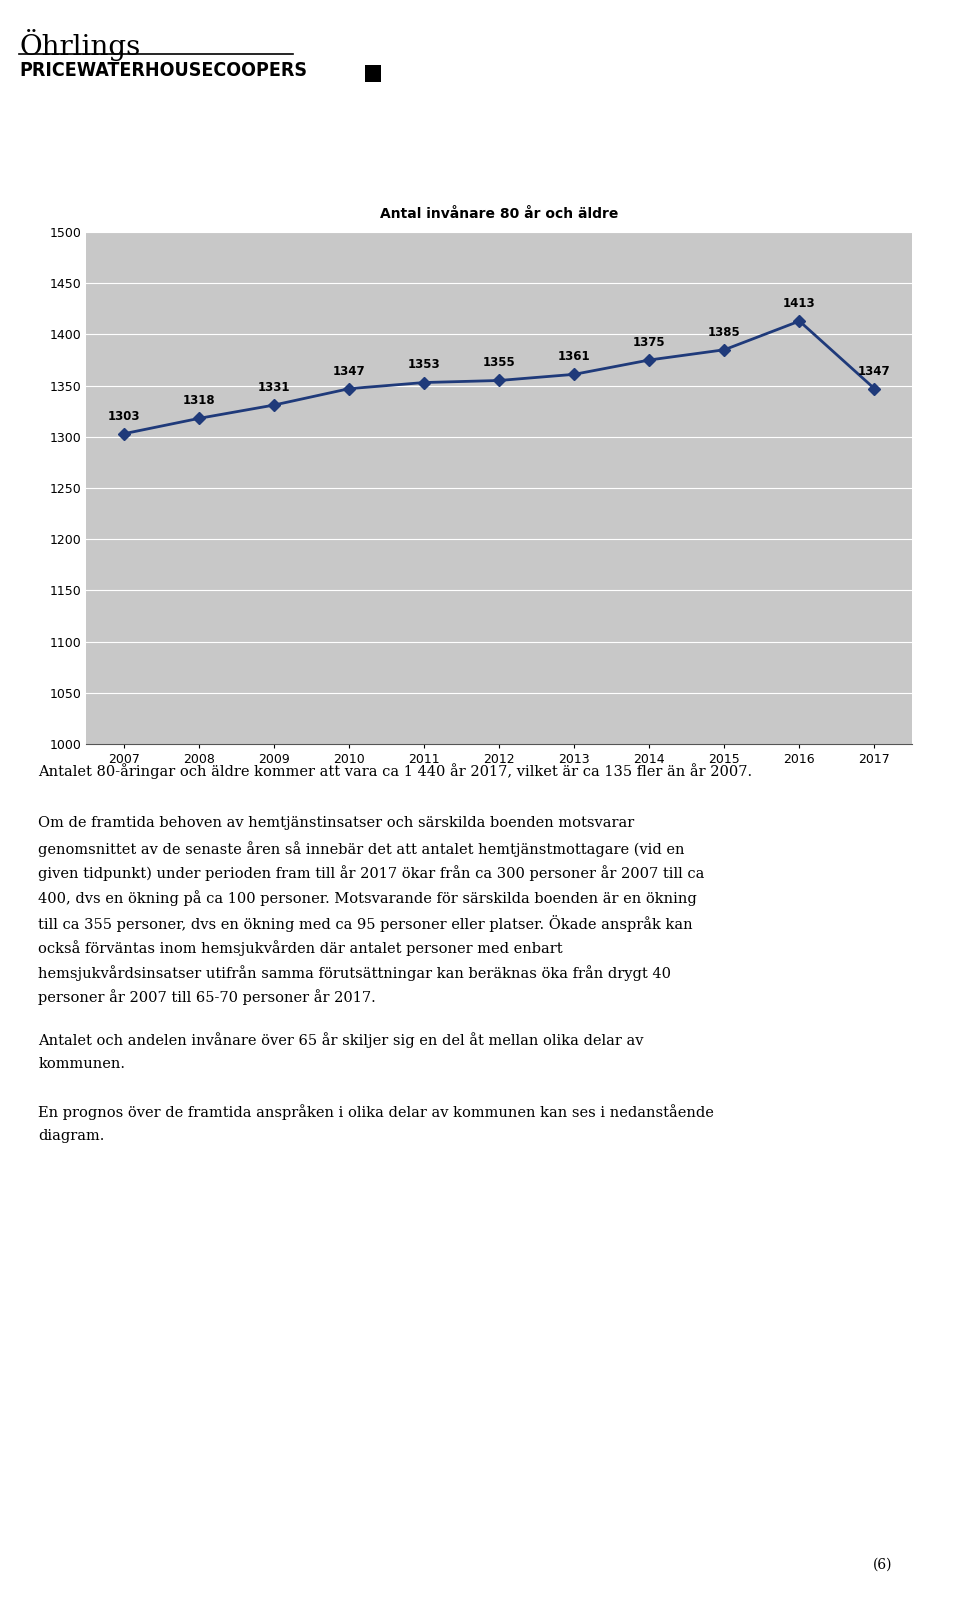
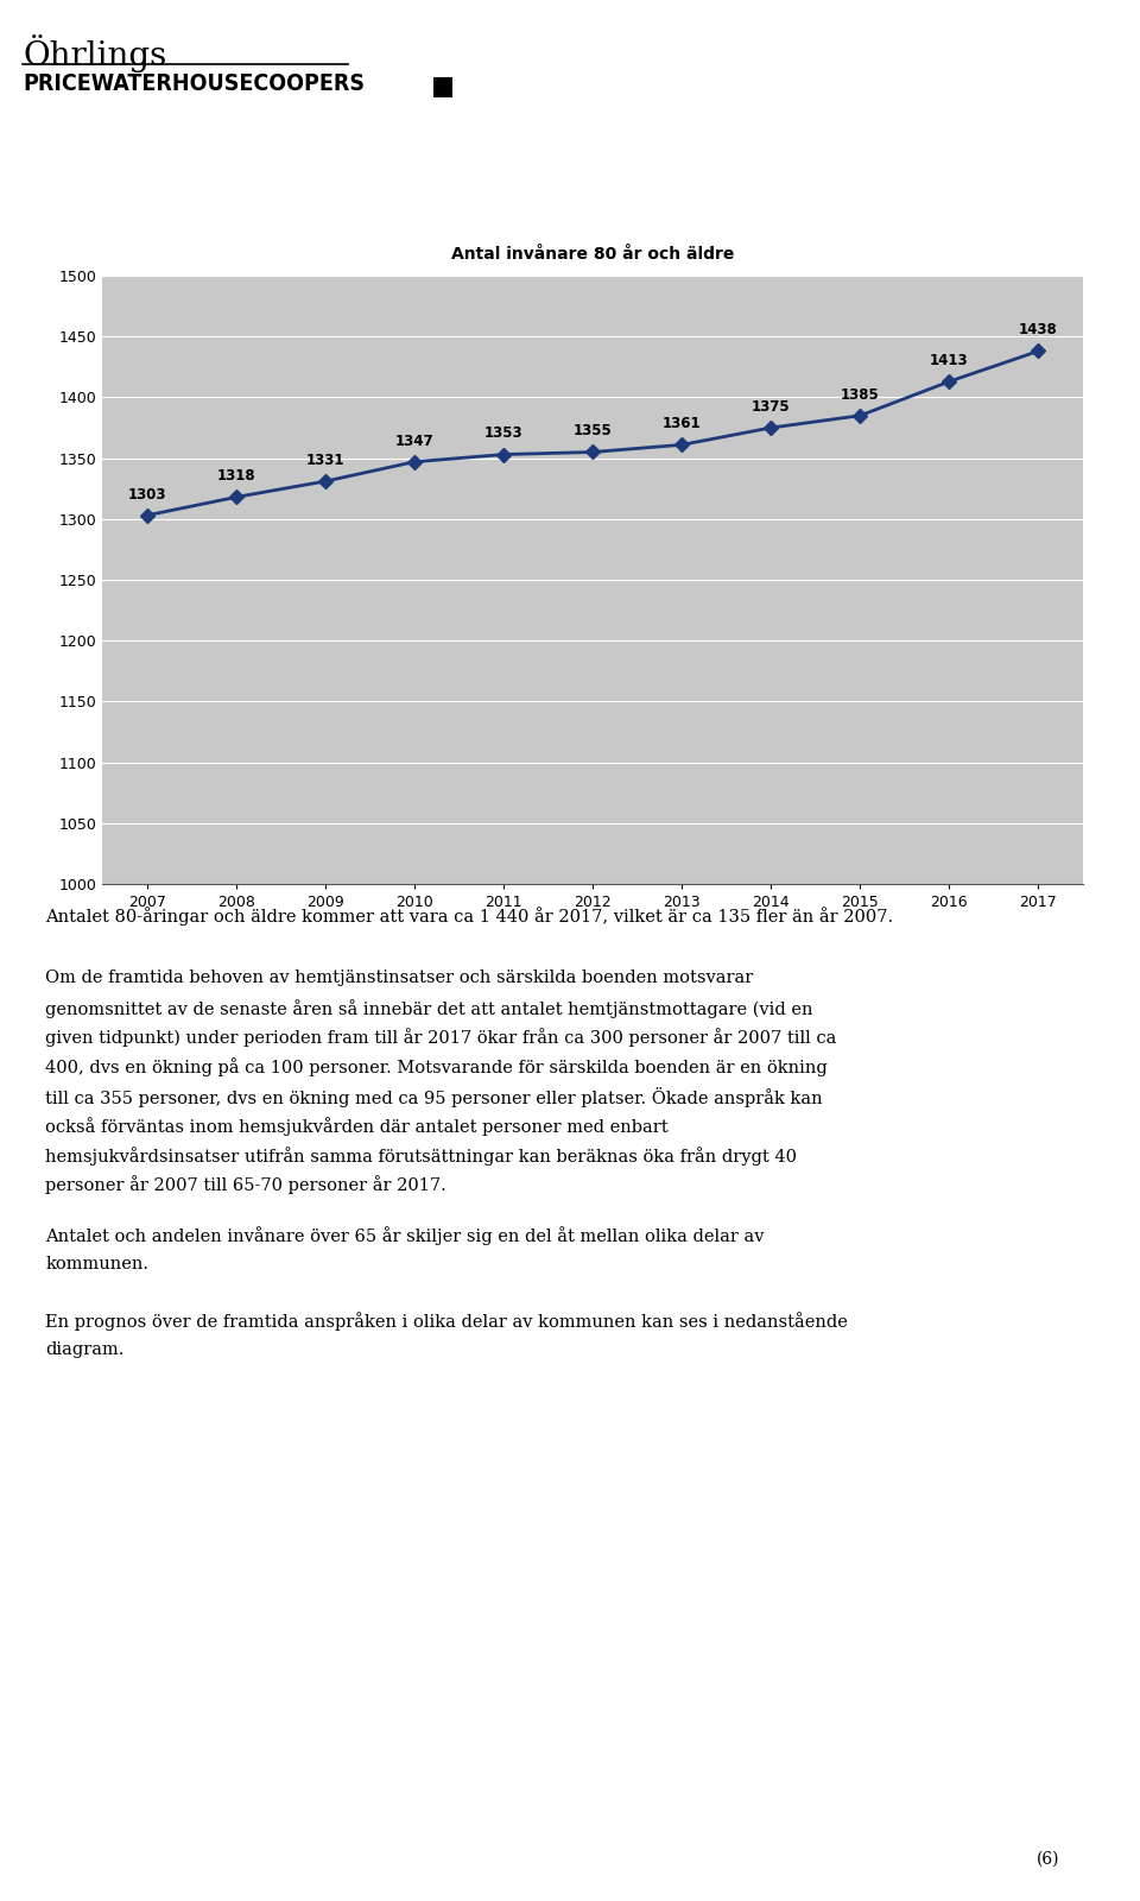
2017: 1347 -> 1438
